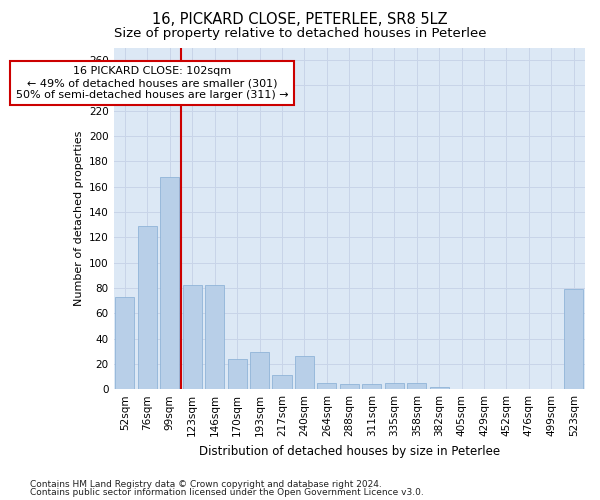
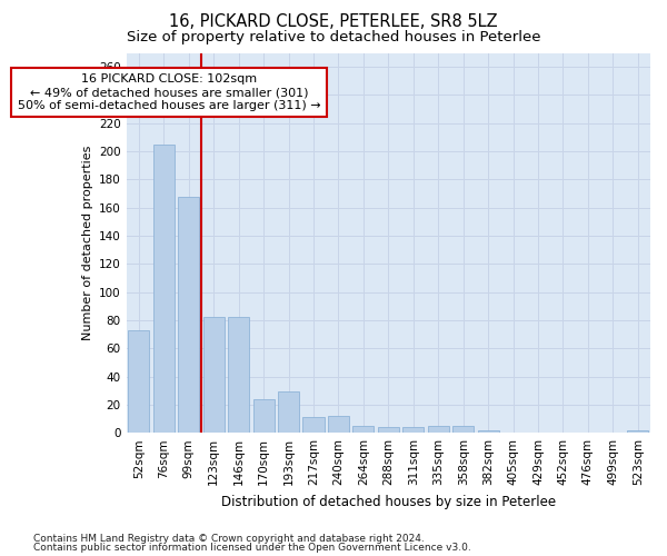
76sqm: 129 -> 205
240sqm: 26 -> 12
523sqm: 79 -> 2
